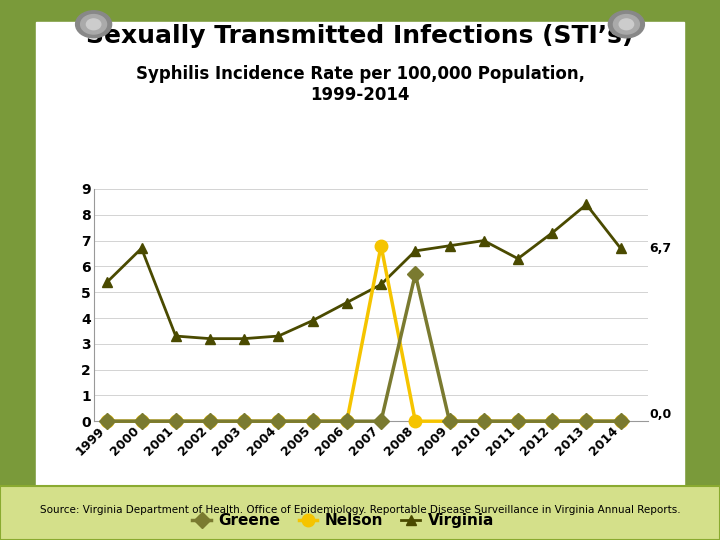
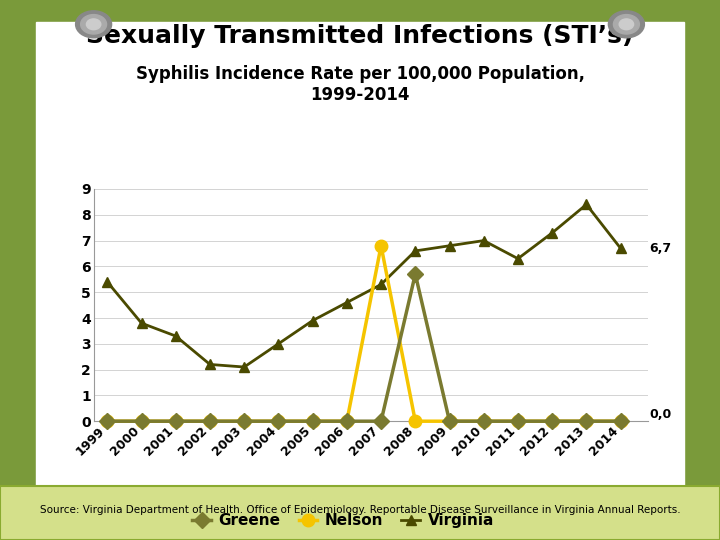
Virginia/2000: 6.7 -> 3.8
Virginia/2002: 3.2 -> 2.2
Virginia/2003: 3.2 -> 2.1
Virginia/2004: 3.3 -> 3.0
